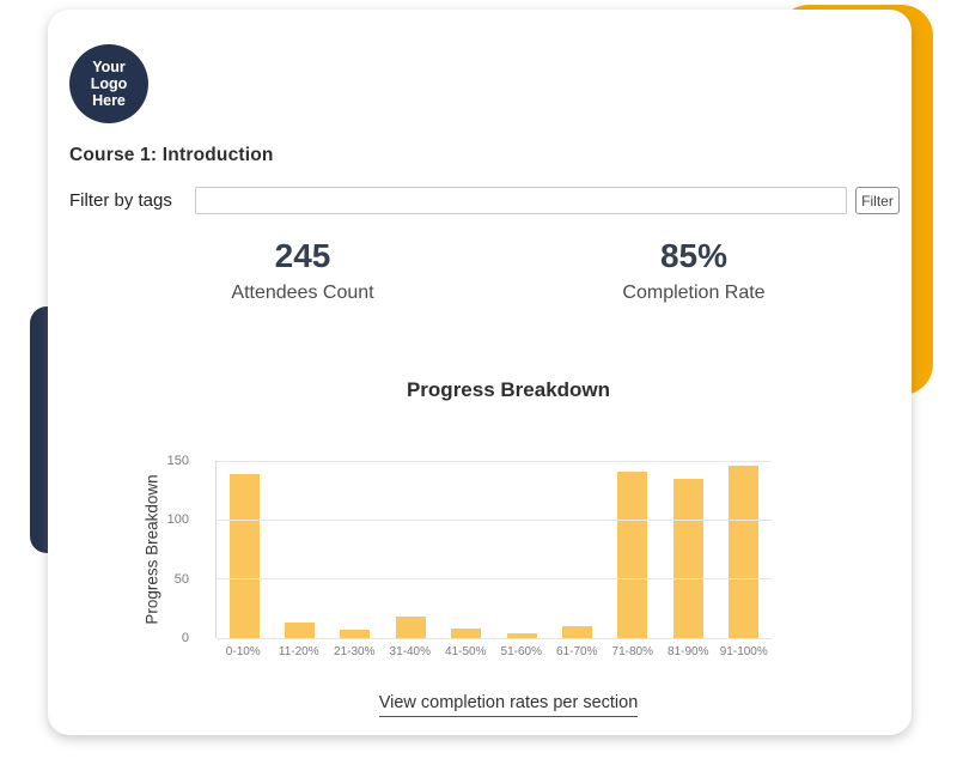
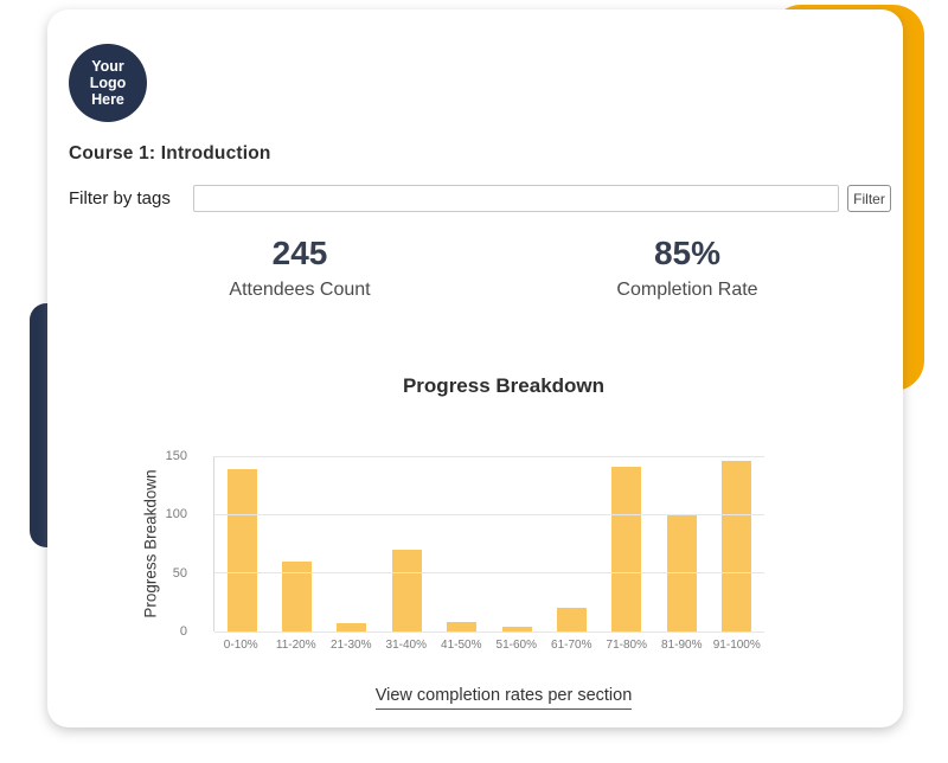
11-20%: 10 -> 60
31-40%: 20 -> 70
61-70%: 10 -> 20
81-90%: 140 -> 100
